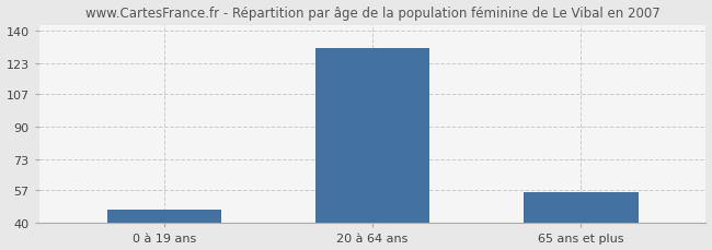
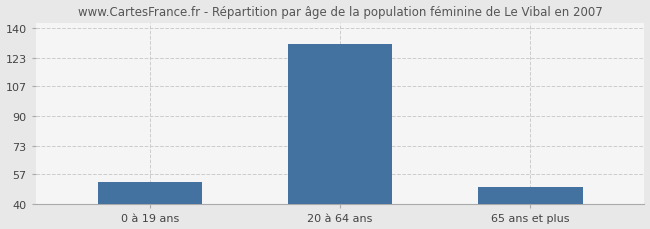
0 à 19 ans: 47 -> 53
65 ans et plus: 56 -> 50
